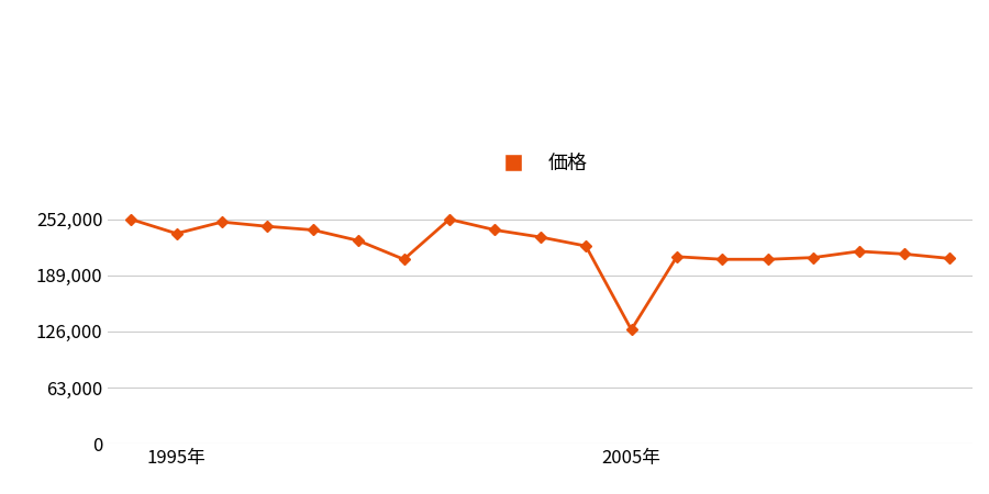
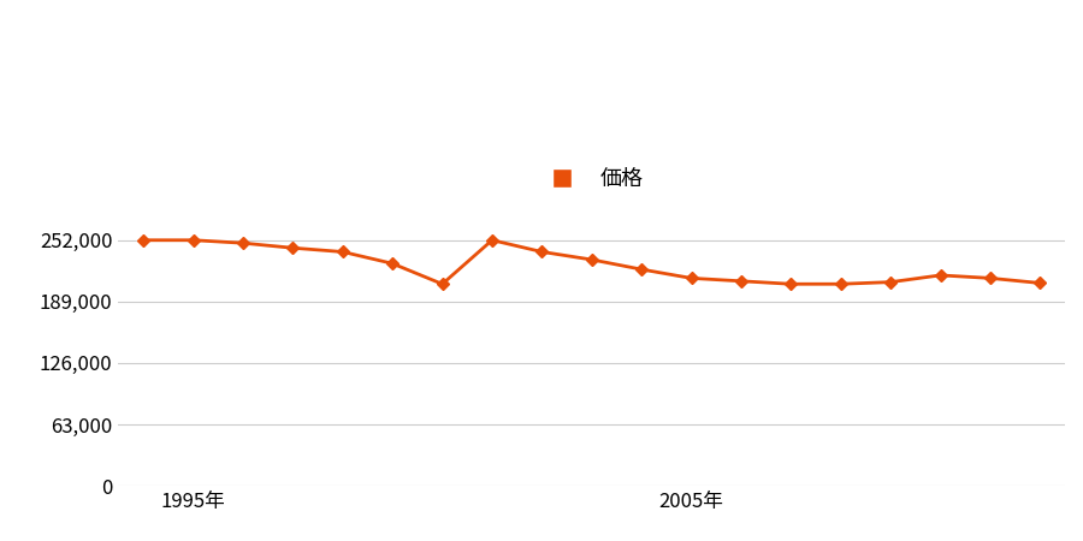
1995年: 236,000 -> 252,000
2005年: 128,000 -> 213,000
